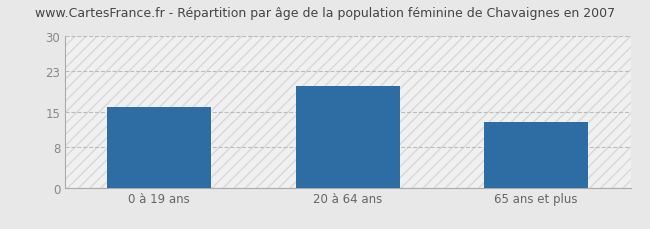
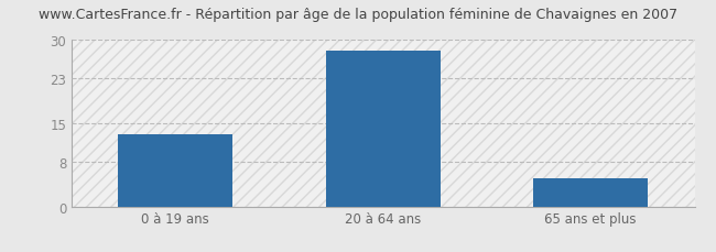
0 à 19 ans: 16 -> 13
20 à 64 ans: 20 -> 28
65 ans et plus: 13 -> 5
